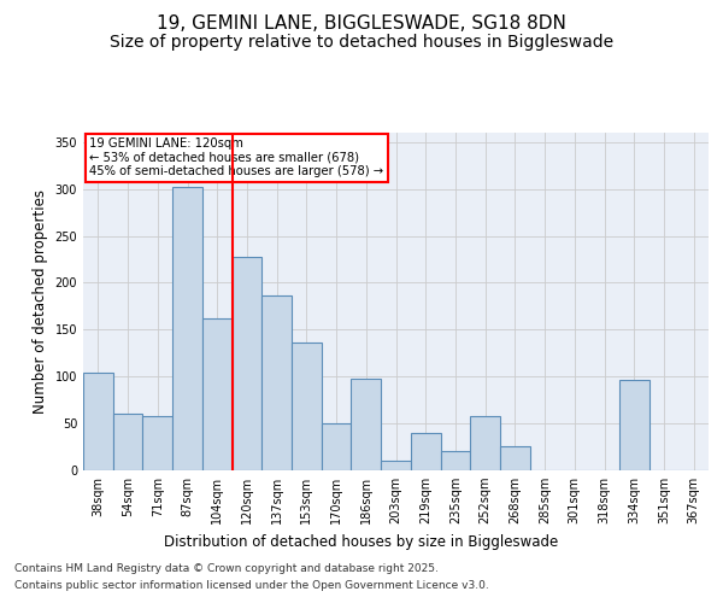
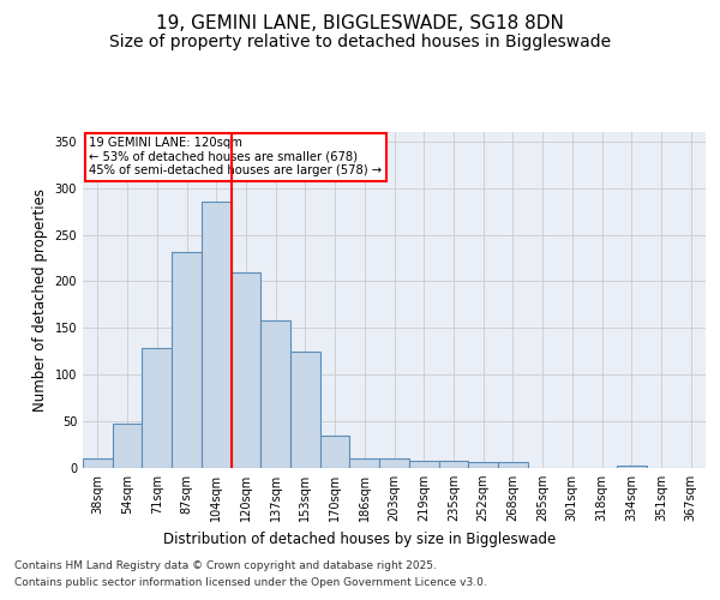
38sqm: 104 -> 10
54sqm: 60 -> 47
71sqm: 58 -> 128
87sqm: 302 -> 232
104sqm: 162 -> 285
120sqm: 228 -> 210
137sqm: 186 -> 158
153sqm: 136 -> 125
170sqm: 50 -> 35
186sqm: 98 -> 10
219sqm: 40 -> 8
235sqm: 20 -> 8
252sqm: 58 -> 6
268sqm: 26 -> 6
334sqm: 96 -> 2
